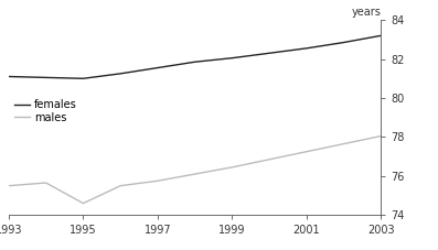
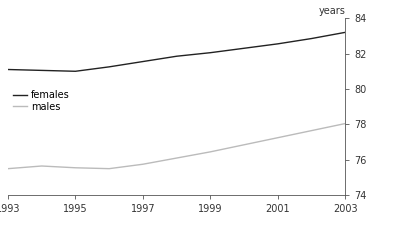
males/1995: 74.6 -> 75.5
